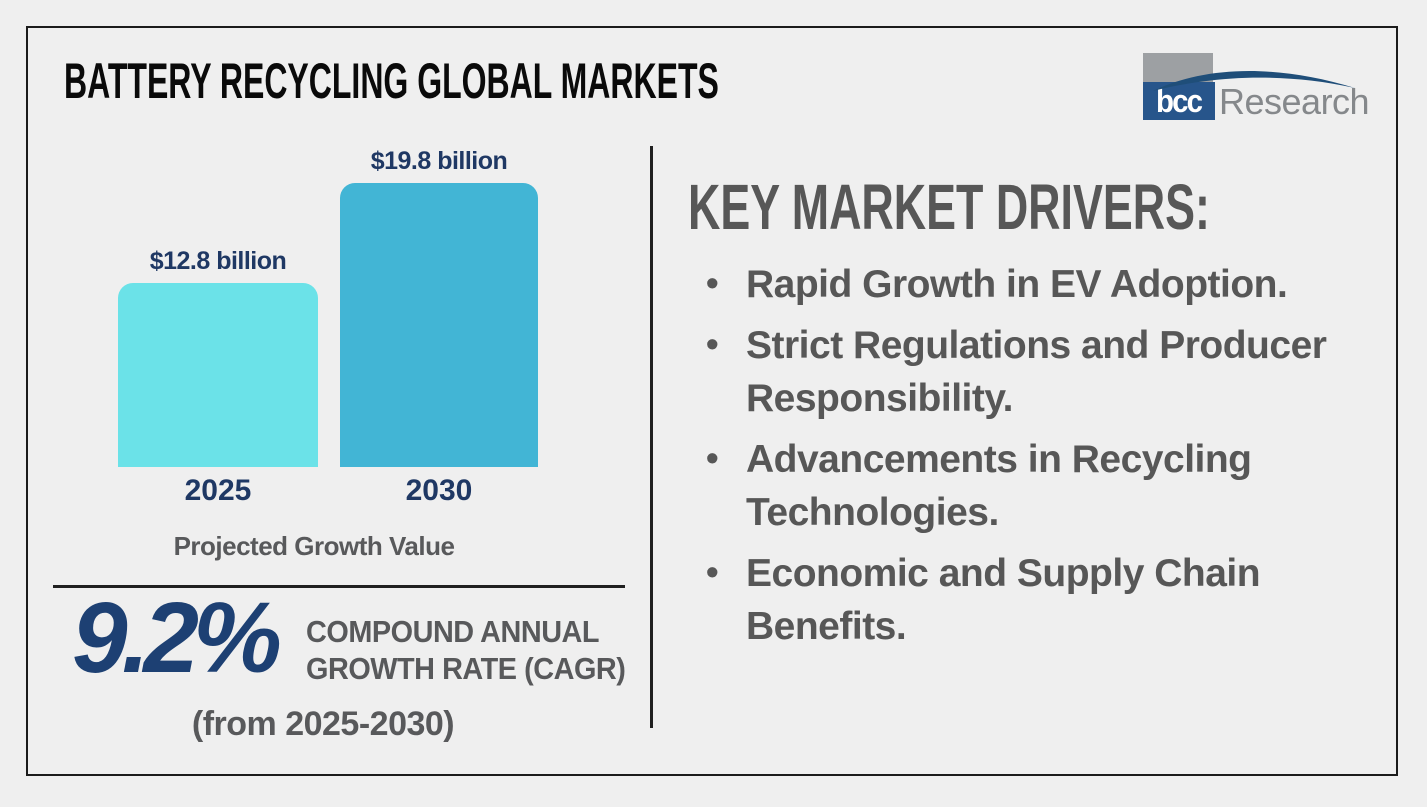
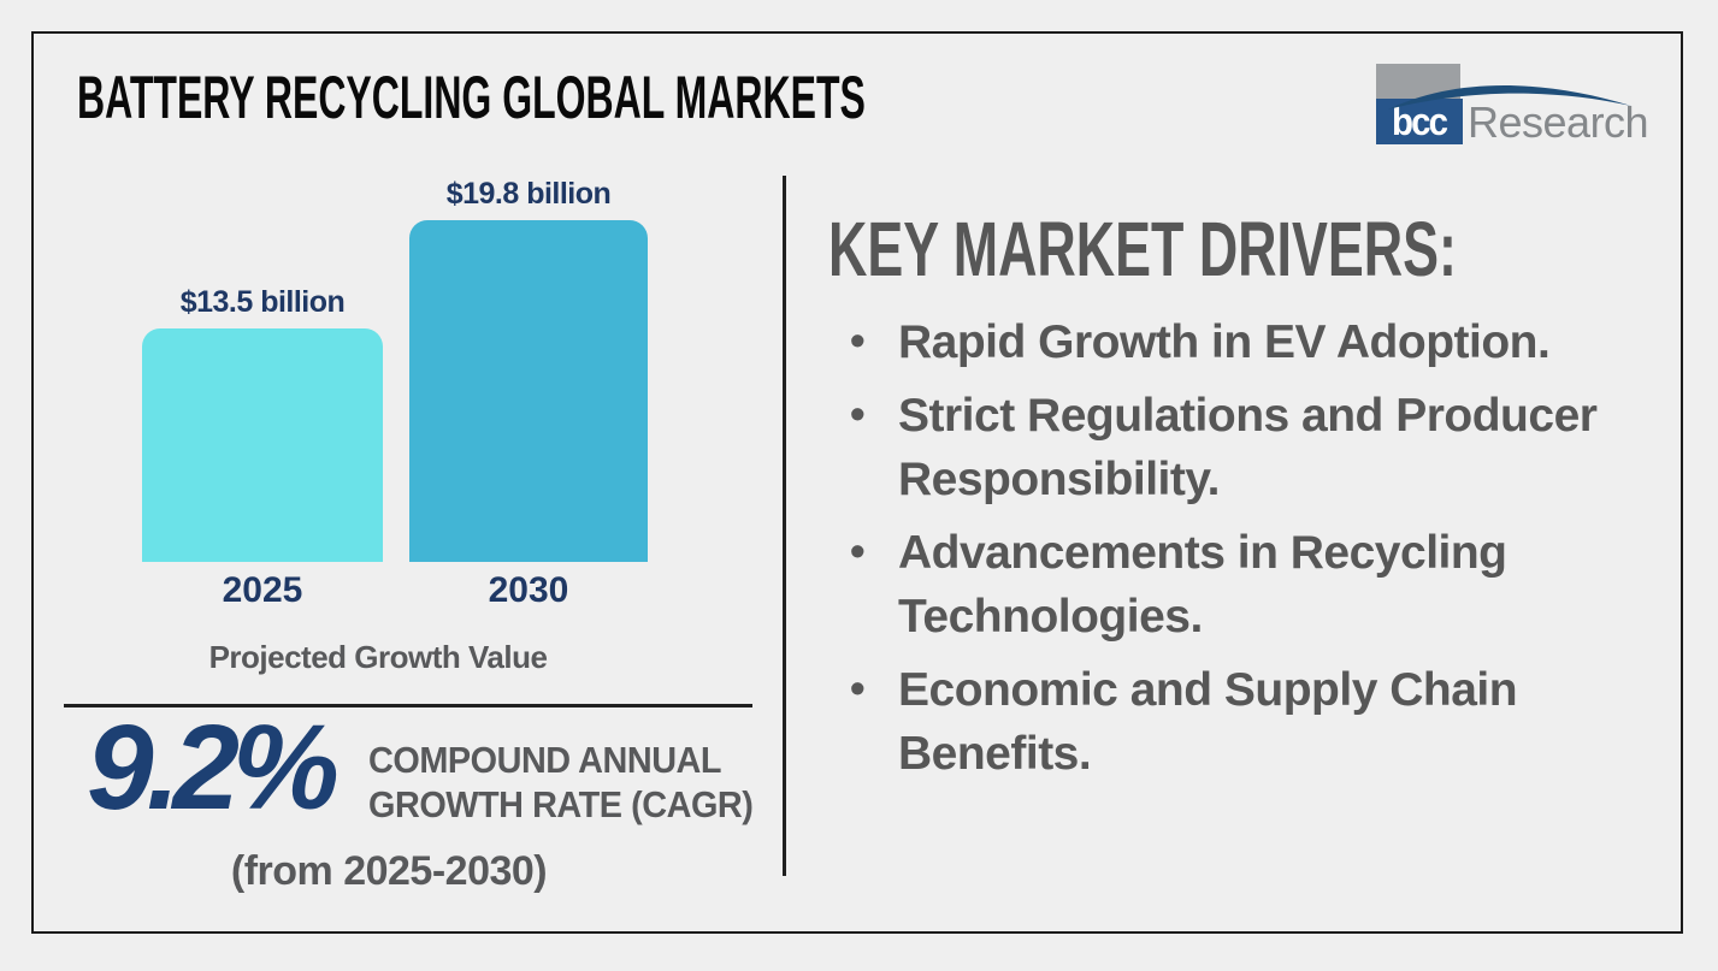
2025: $12.8 -> $13.5
